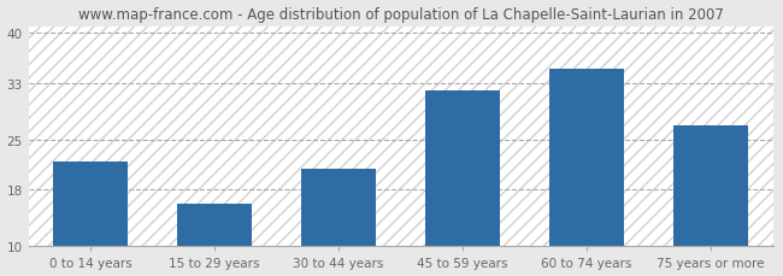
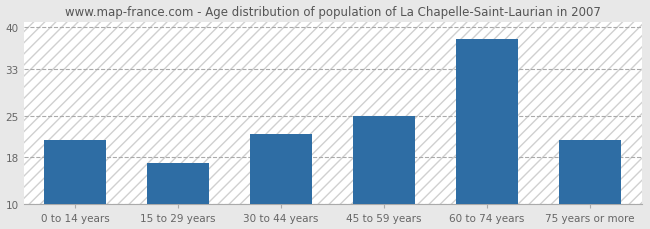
0 to 14 years: 22 -> 21
15 to 29 years: 16 -> 17
30 to 44 years: 21 -> 22
45 to 59 years: 32 -> 25
60 to 74 years: 35 -> 38
75 years or more: 27 -> 21
